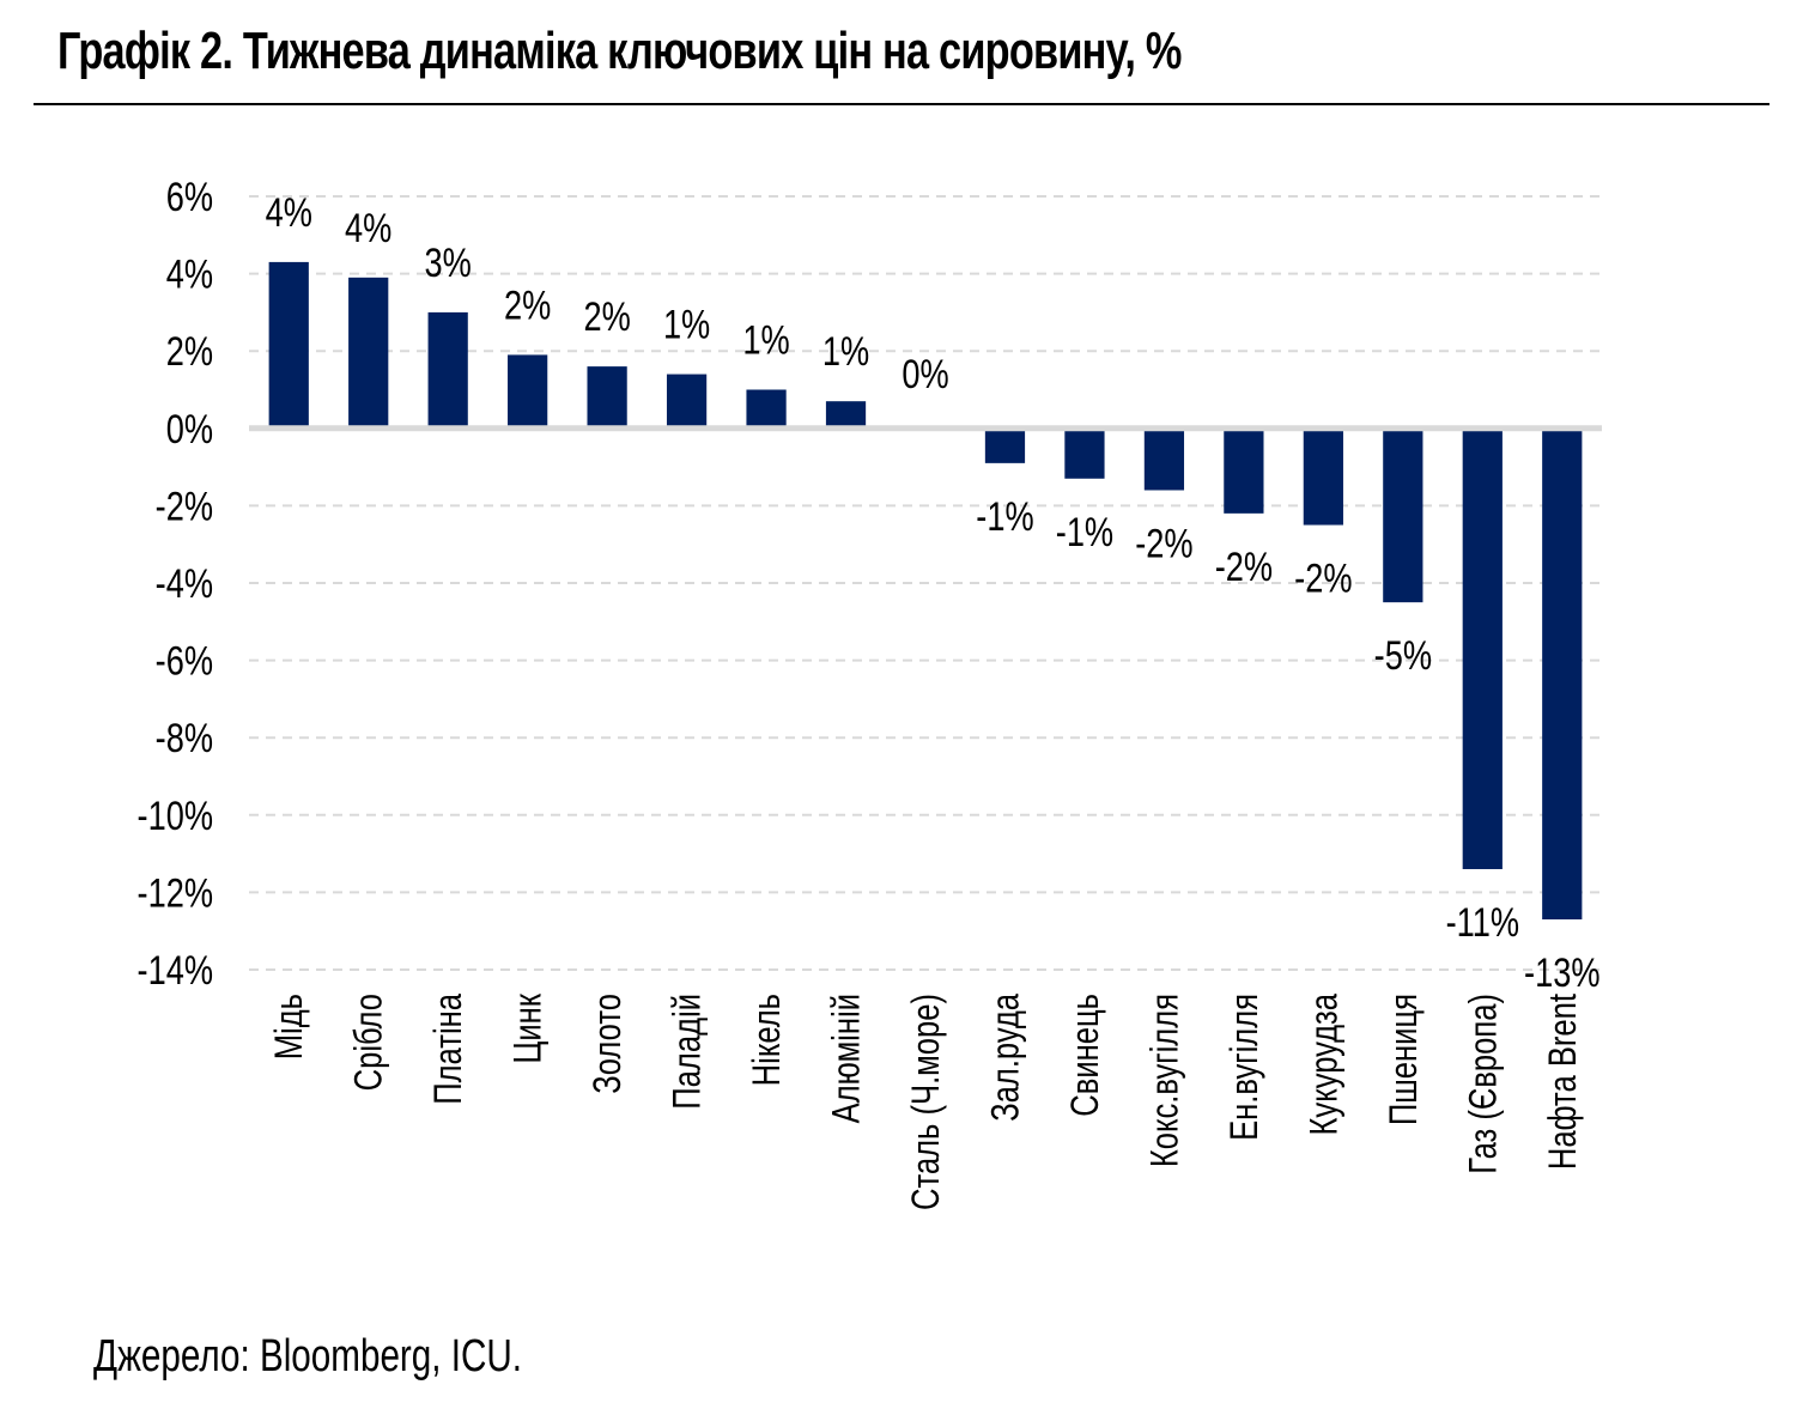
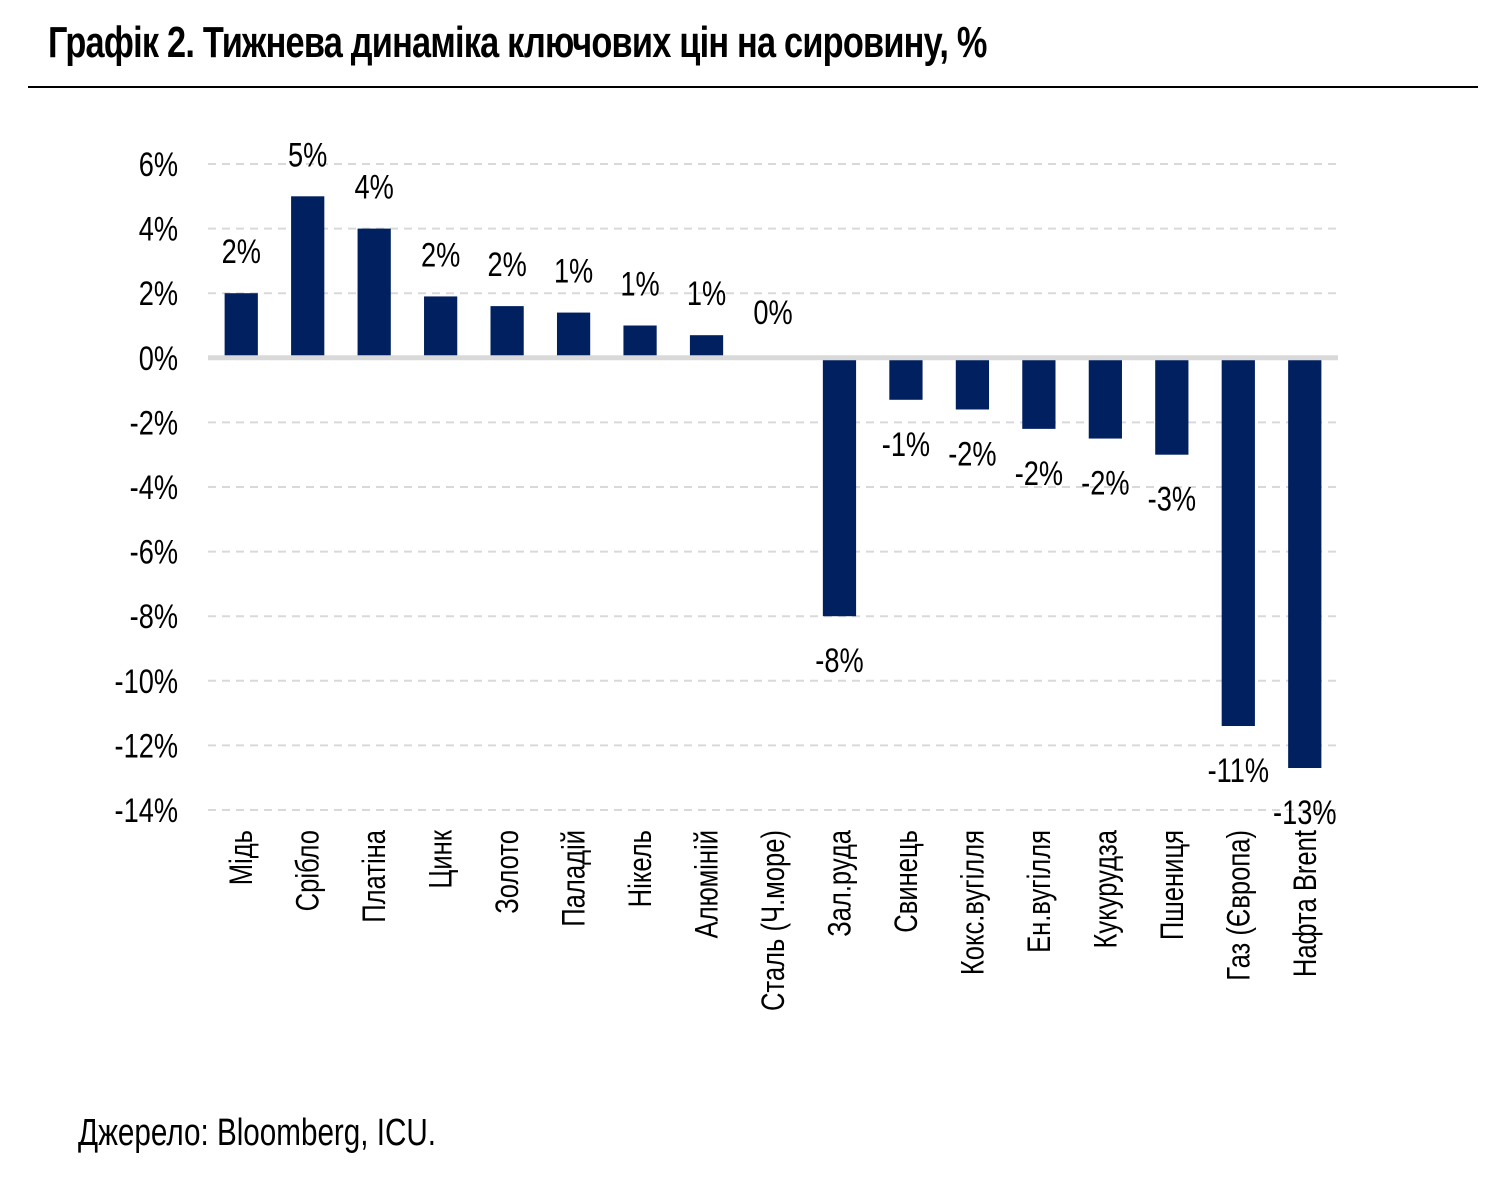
Мідь: 4% -> 2%
Срібло: 4% -> 5%
Платіна: 3% -> 4%
Зал.руда: -1% -> -8%
Пшениця: -5% -> -3%
